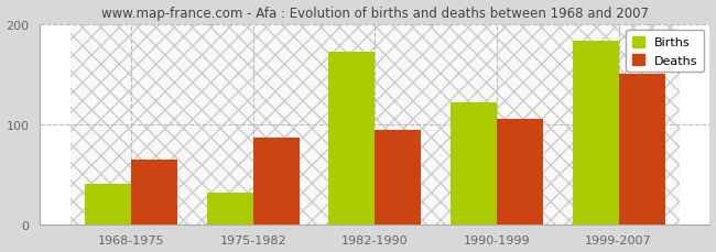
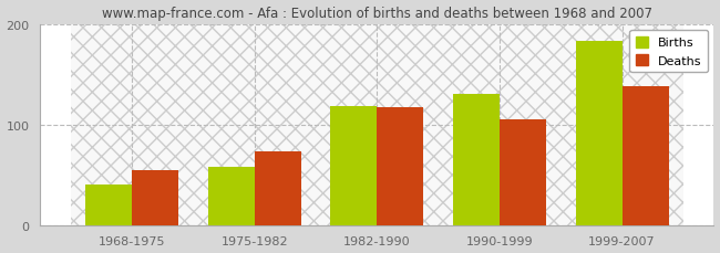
Deaths/1968-1975: 64 -> 55
Births/1975-1982: 32 -> 58
Deaths/1975-1982: 86 -> 73
Births/1982-1990: 172 -> 118
Deaths/1982-1990: 94 -> 117
Births/1990-1999: 122 -> 130
Deaths/1999-2007: 150 -> 138
